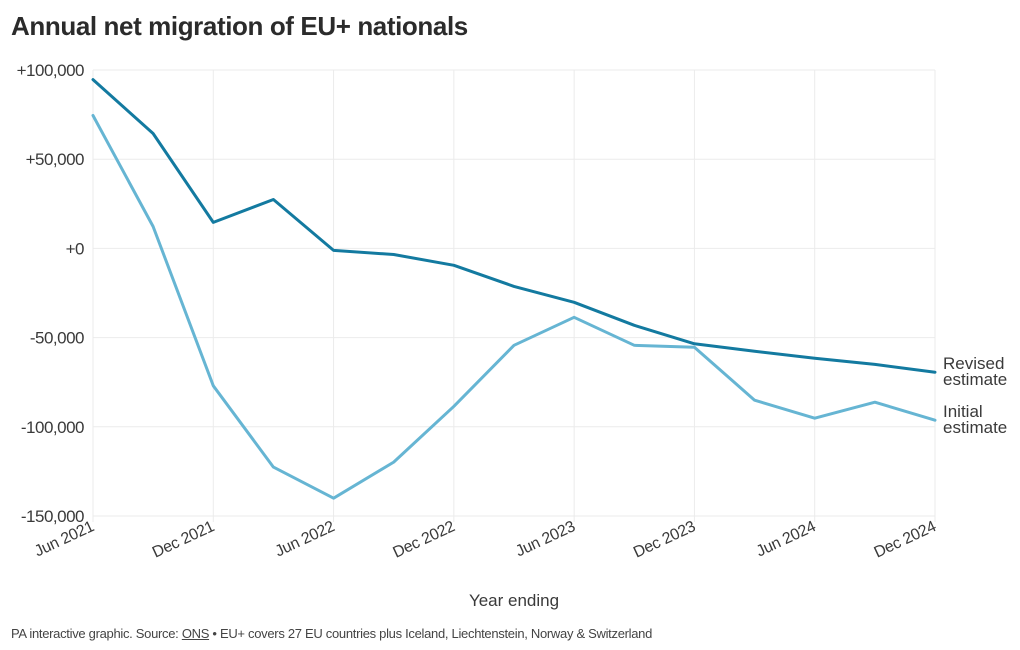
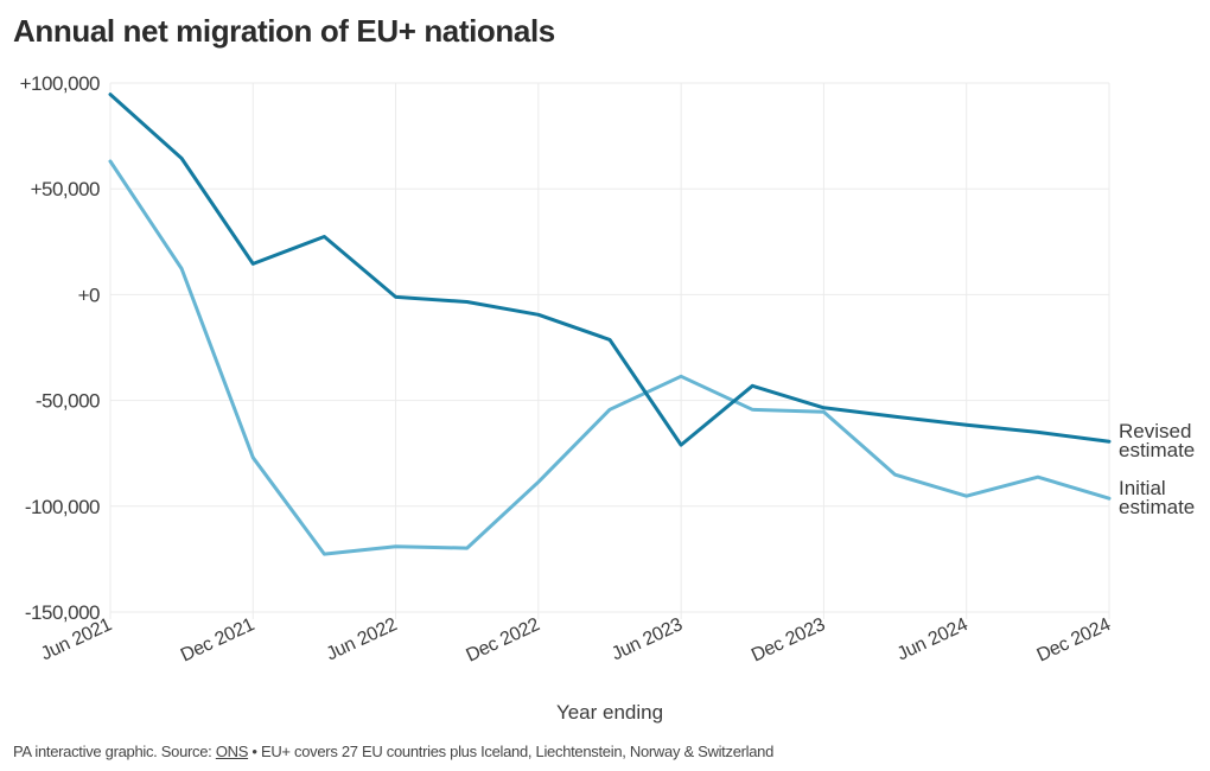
Initial estimate/Jun 2021: 74000 -> 63000
Initial estimate/Jun 2022: -140000 -> -119000
Revised estimate/Jun 2023: -30000 -> -71000
